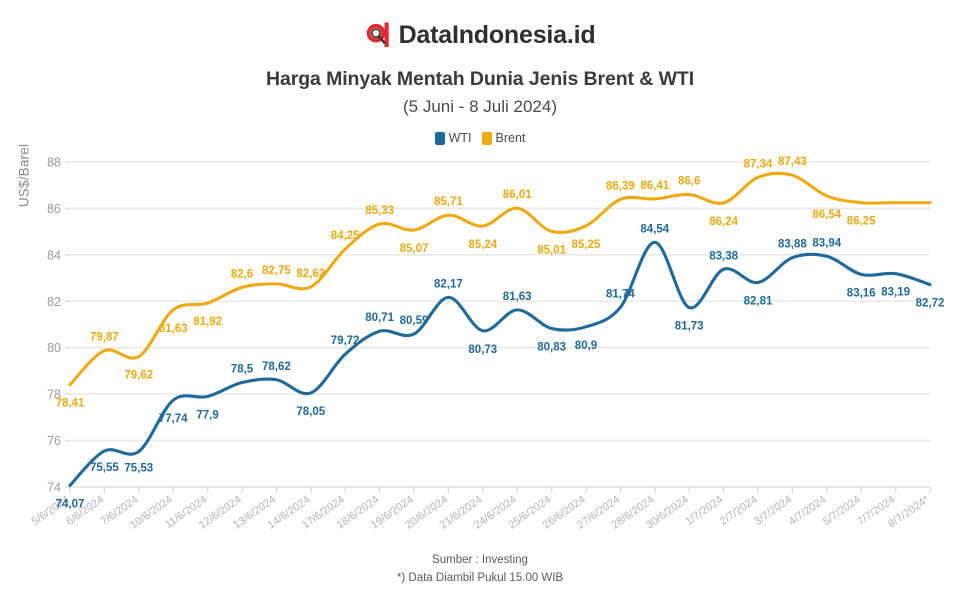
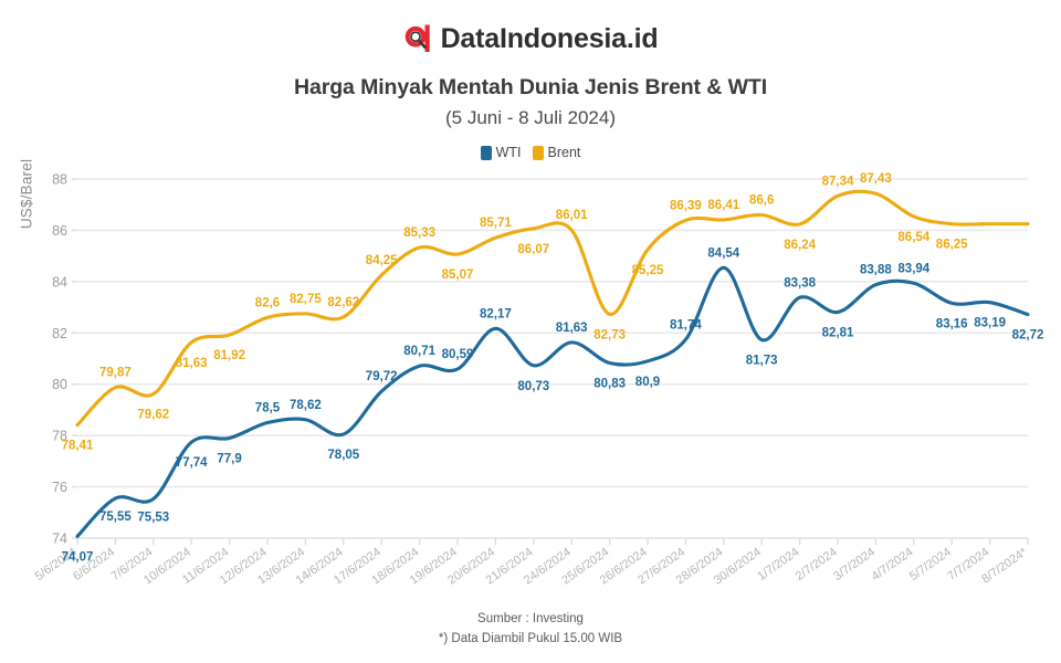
Brent/21/6/2024: 85,24 -> 86,07
Brent/25/6/2024: 85,01 -> 82,73
